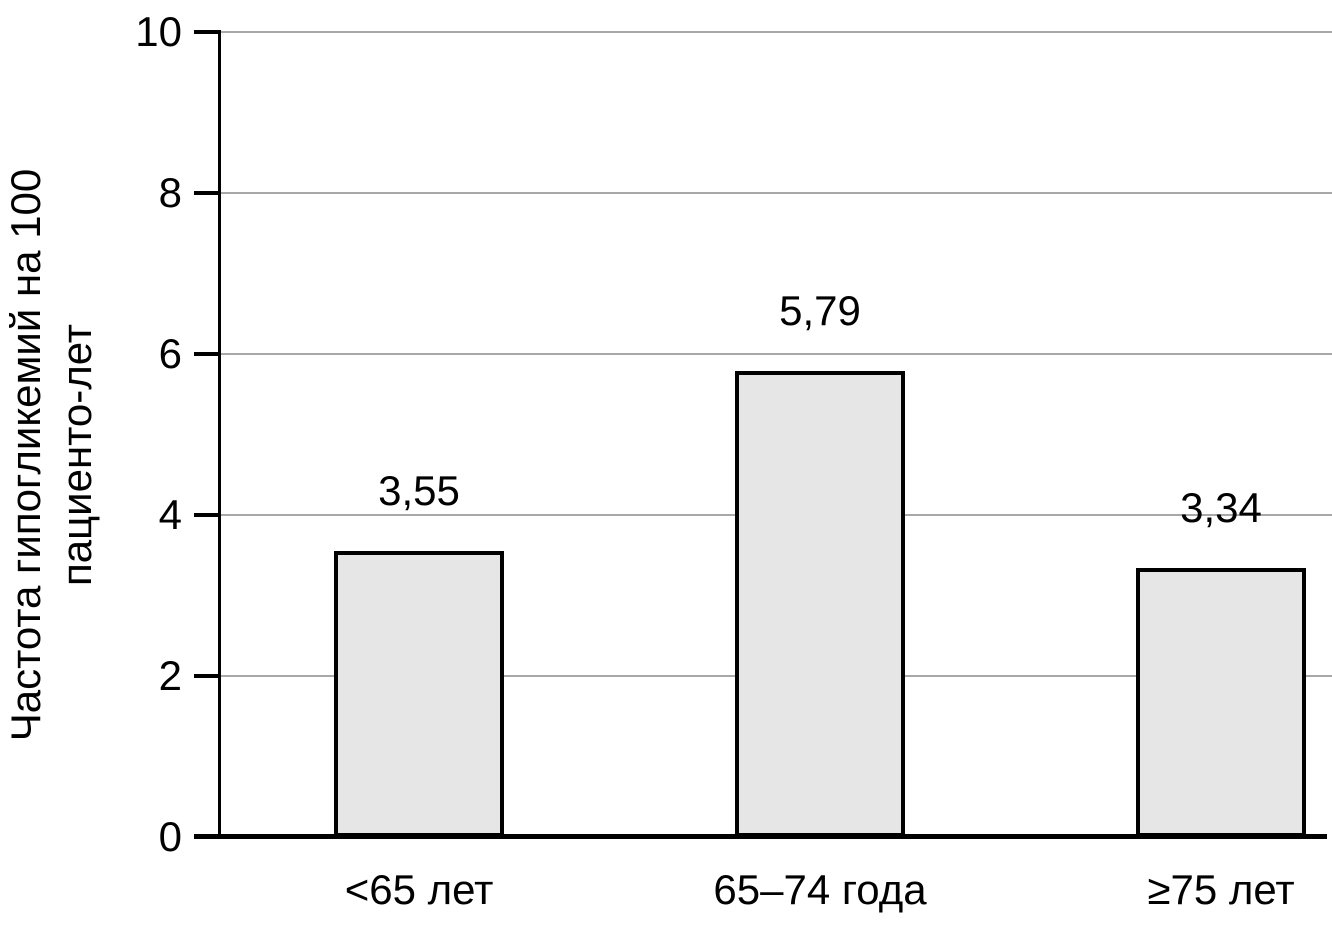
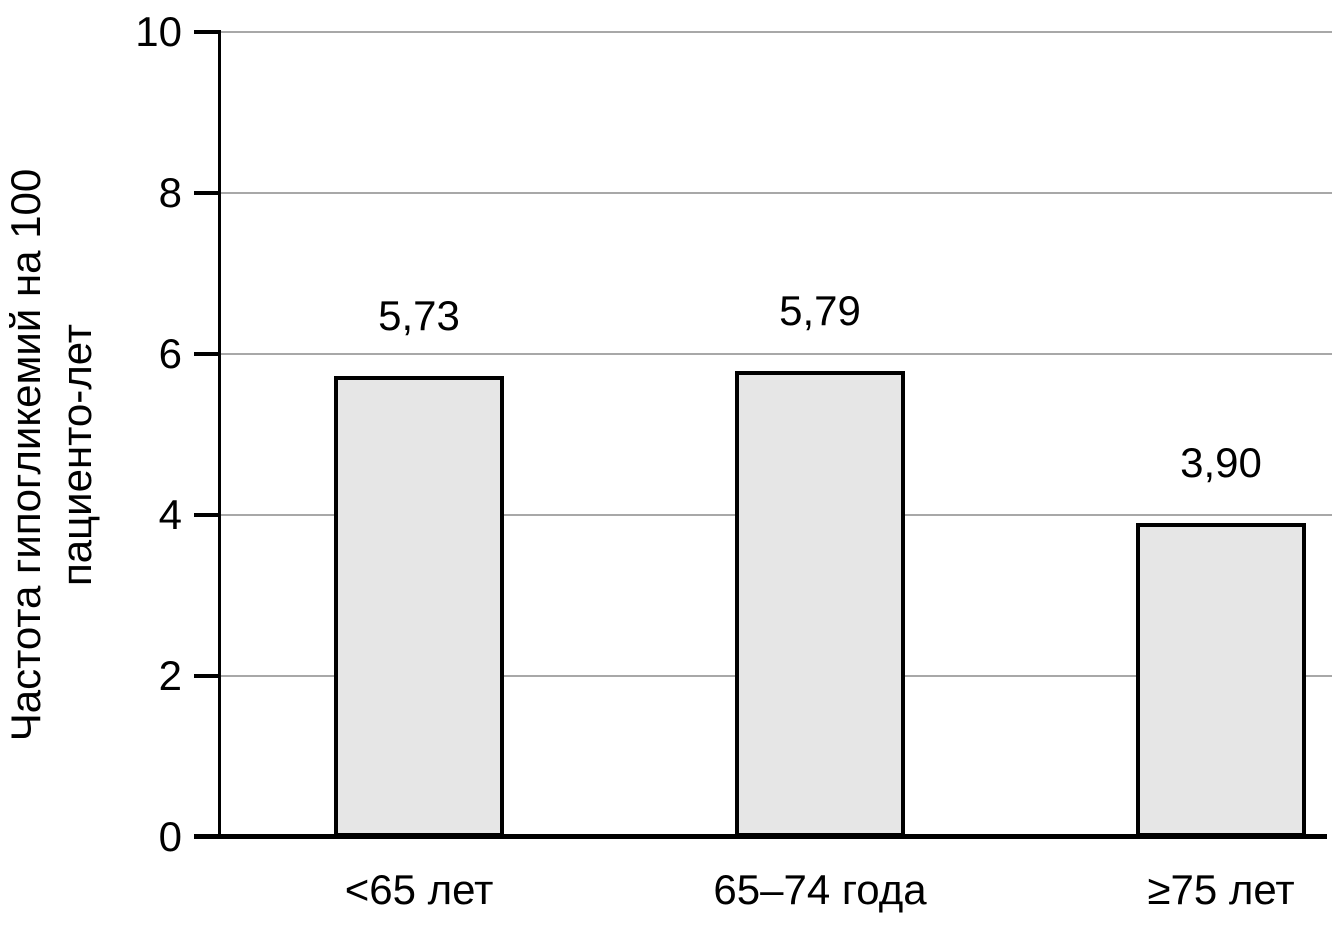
<65 лет: 3,55 -> 5,73
≥75 лет: 3,34 -> 3,90
